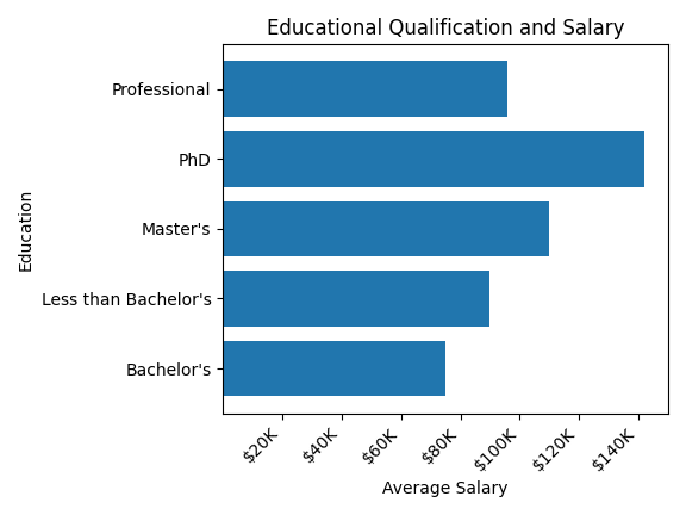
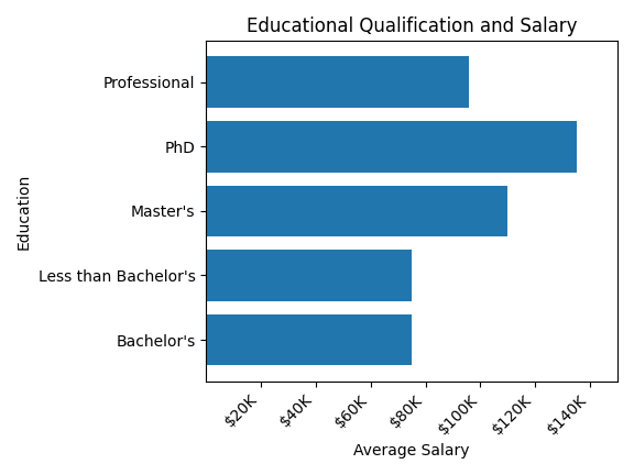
PhD: $142K -> $135K
Less than Bachelor's: $90K -> $75K
